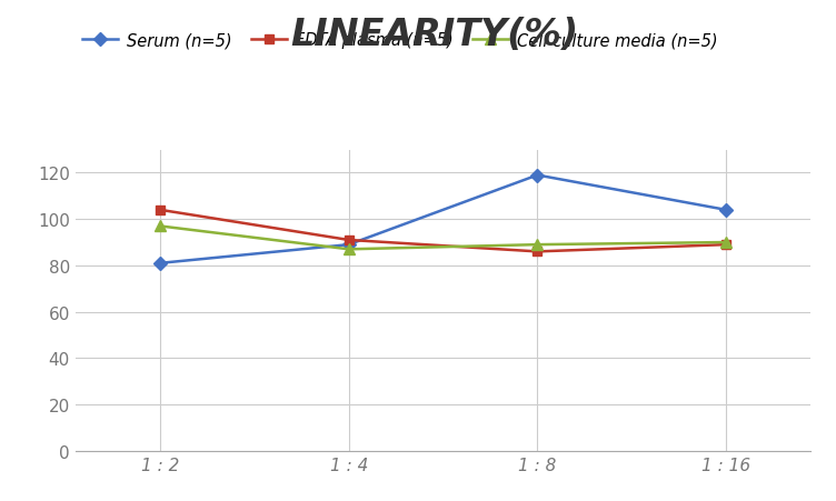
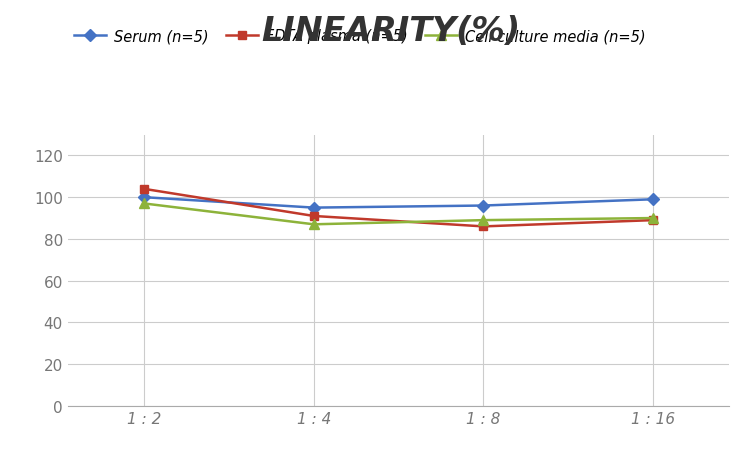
Serum (n=5)/1 : 2: 81 -> 100
Serum (n=5)/1 : 4: 89 -> 95
Serum (n=5)/1 : 8: 119 -> 96
Serum (n=5)/1 : 16: 104 -> 99
